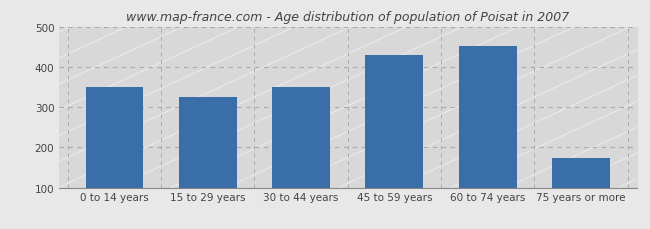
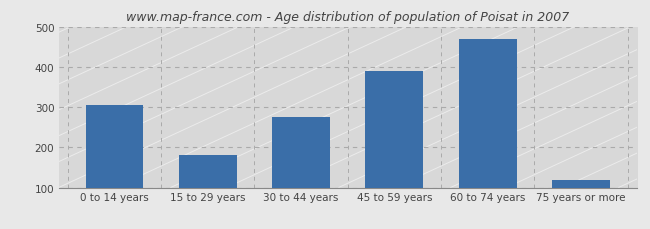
0 to 14 years: 350 -> 305
15 to 29 years: 326 -> 180
30 to 44 years: 349 -> 275
45 to 59 years: 430 -> 390
60 to 74 years: 452 -> 470
75 years or more: 174 -> 120
